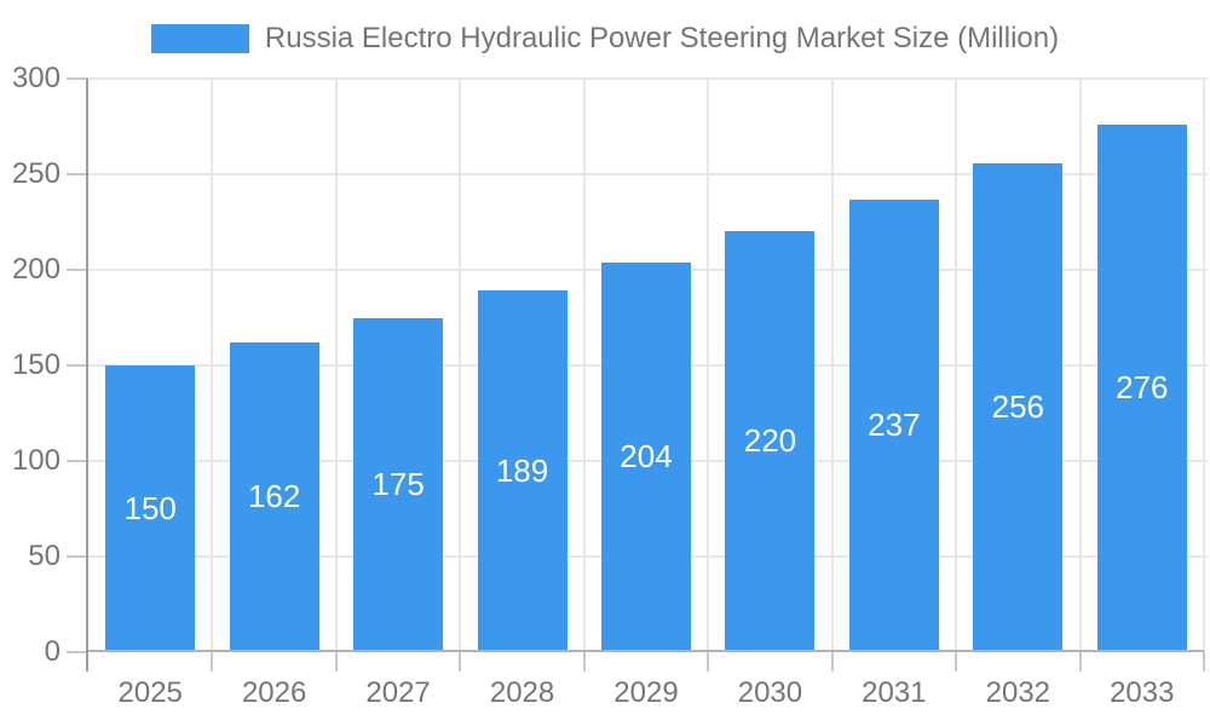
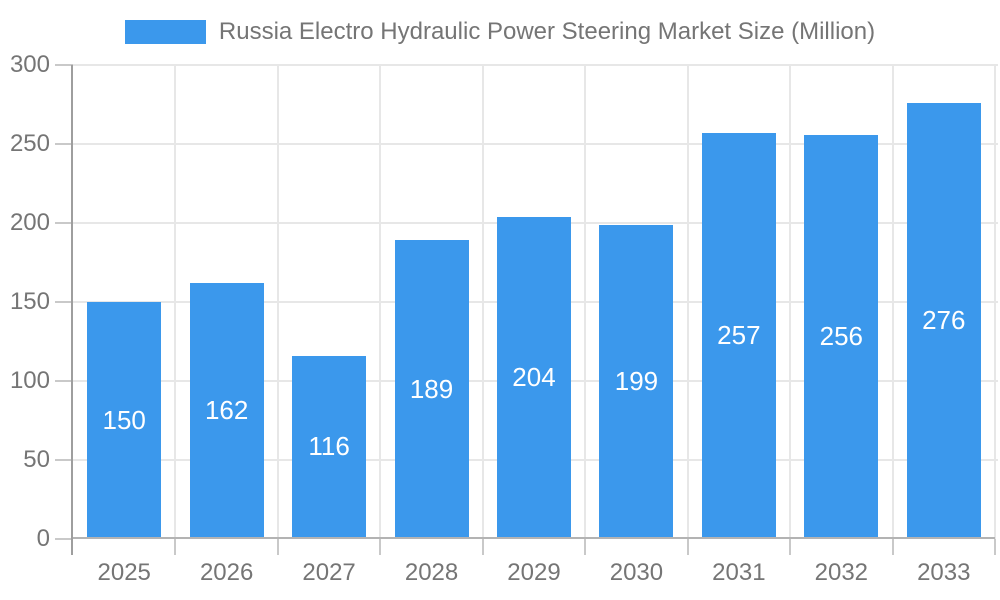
2027: 175 -> 116
2030: 220 -> 199
2031: 237 -> 257
